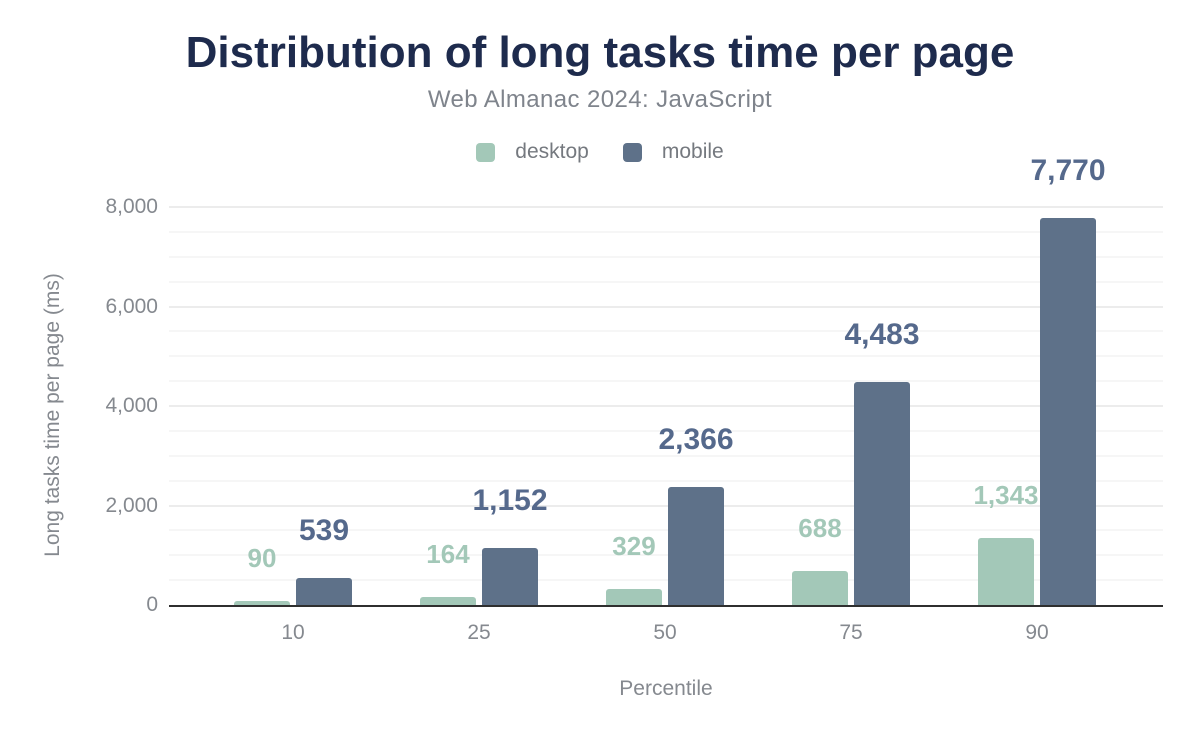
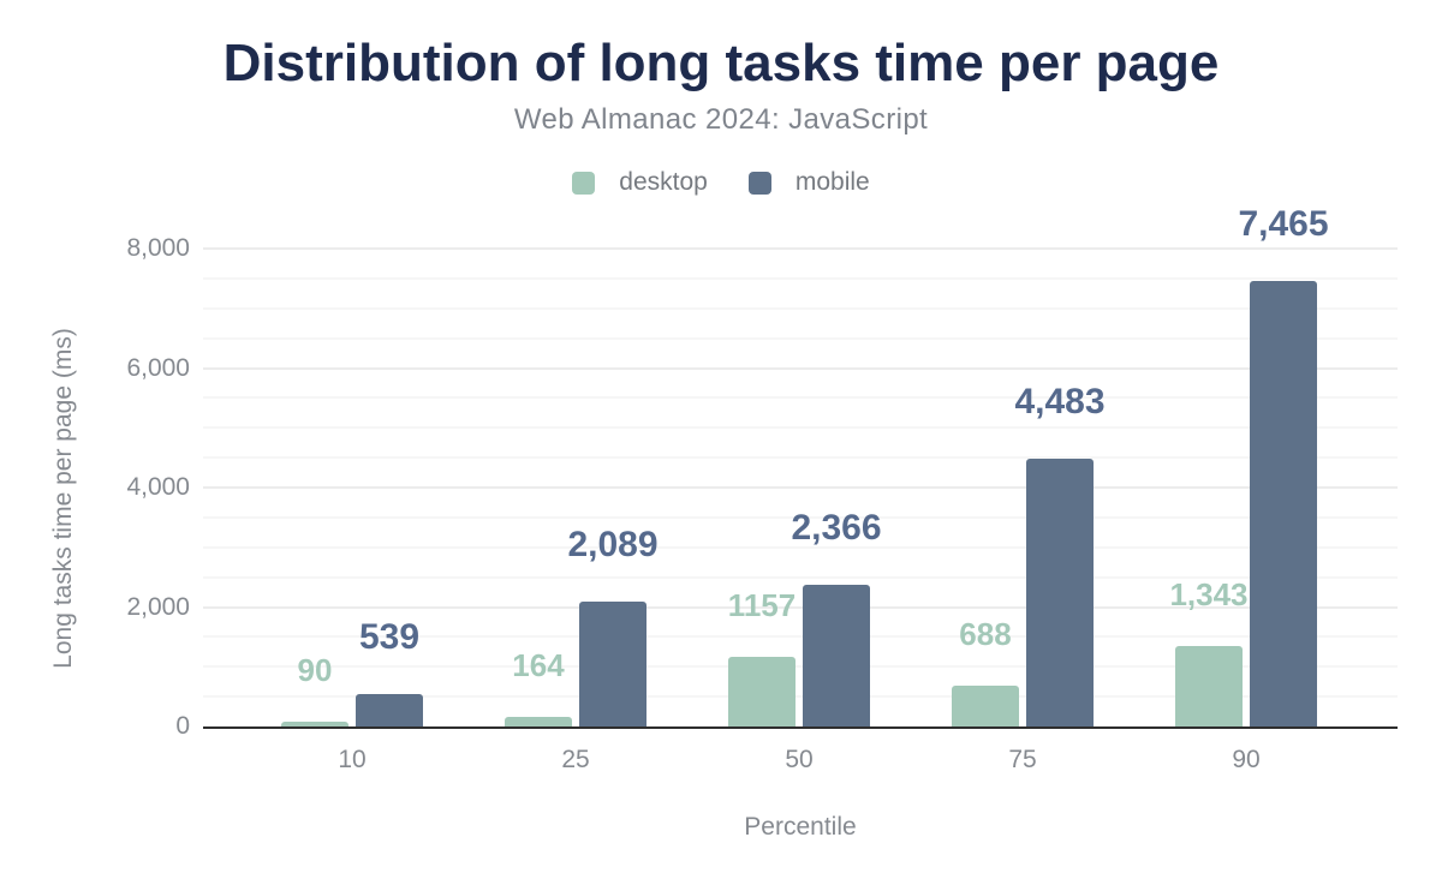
mobile/25: 1,152 -> 2,089
desktop/50: 329 -> 1157
mobile/90: 7,770 -> 7,465
